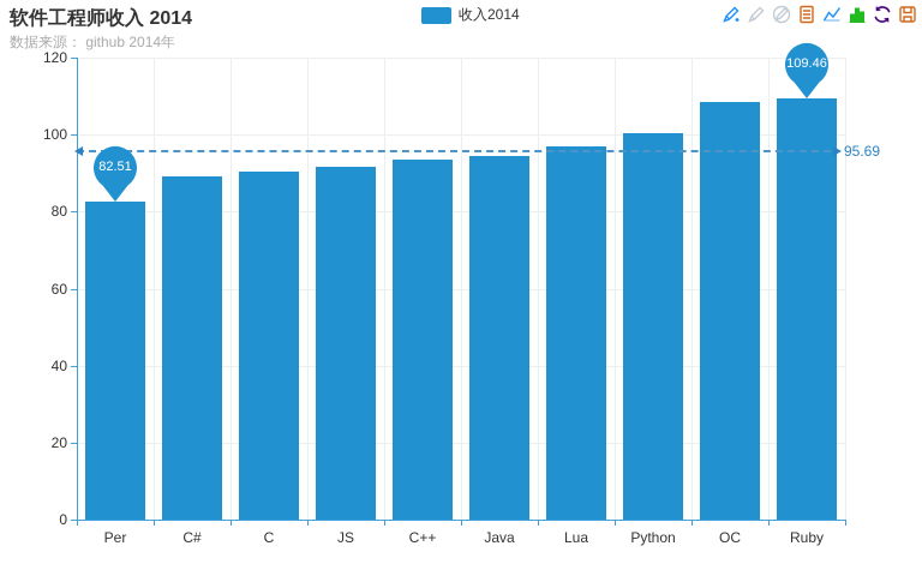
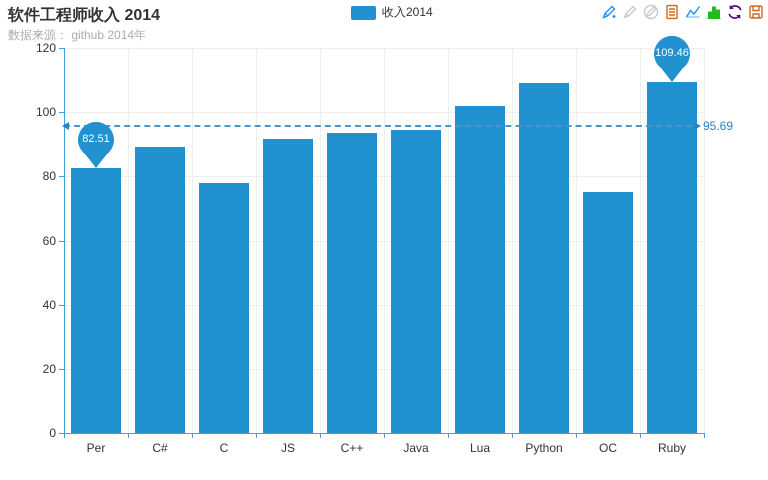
C: 90 -> 78
Lua: 97 -> 102
Python: 100 -> 109
OC: 108 -> 75
